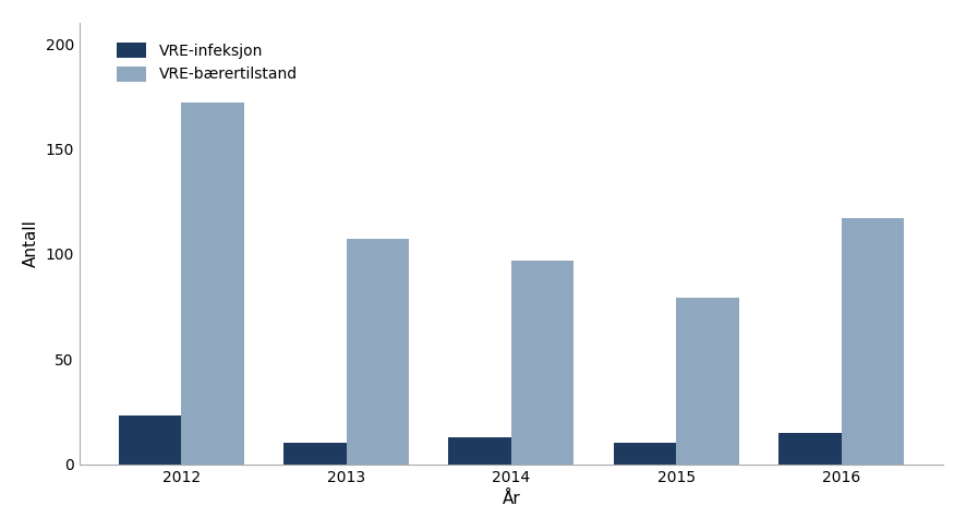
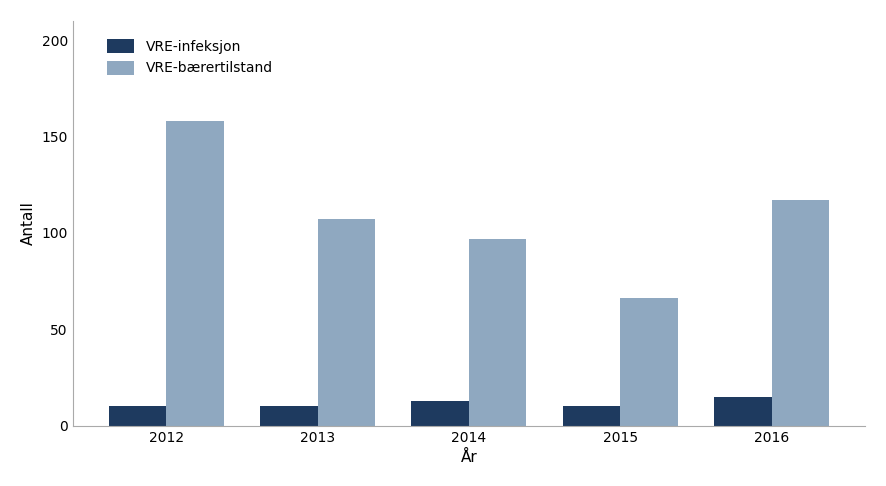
VRE-infeksjon/2012: 23 -> 10
VRE-bærertilstand/2012: 172 -> 158
VRE-bærertilstand/2015: 79 -> 66
